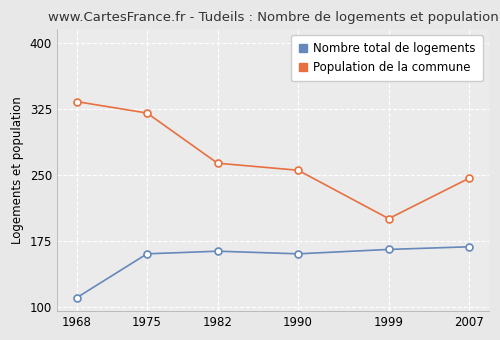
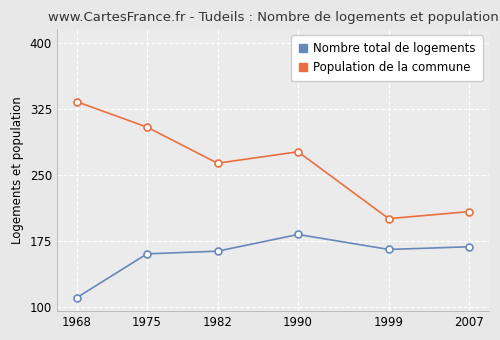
Population de la commune/1975: 320 -> 304
Nombre total de logements/1990: 160 -> 182
Population de la commune/1990: 255 -> 276
Population de la commune/2007: 246 -> 208
